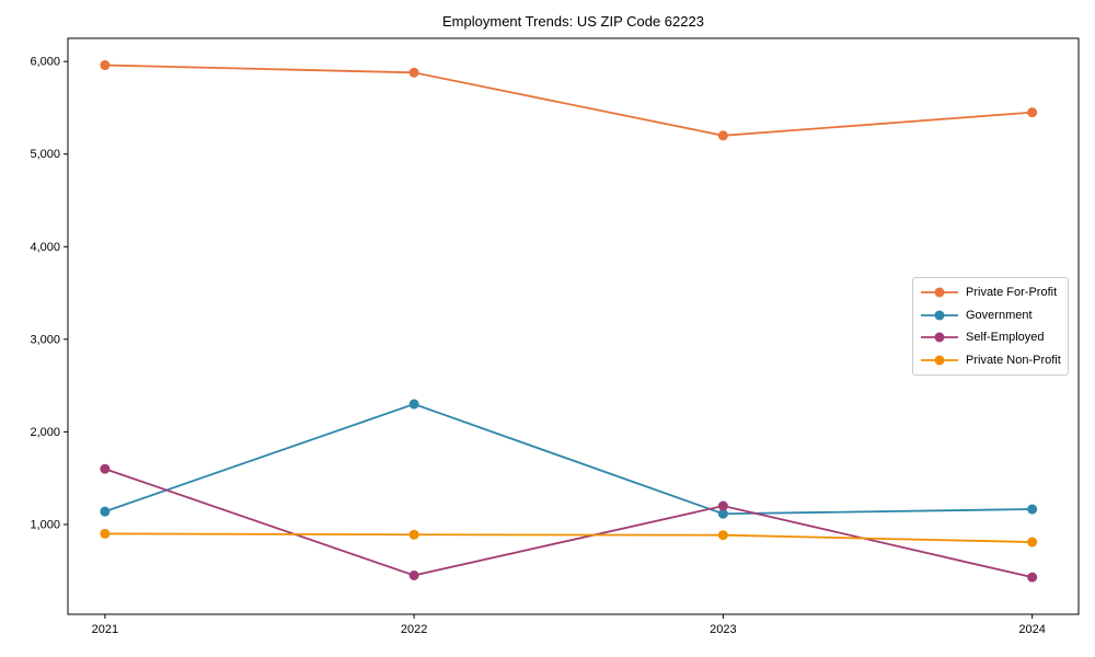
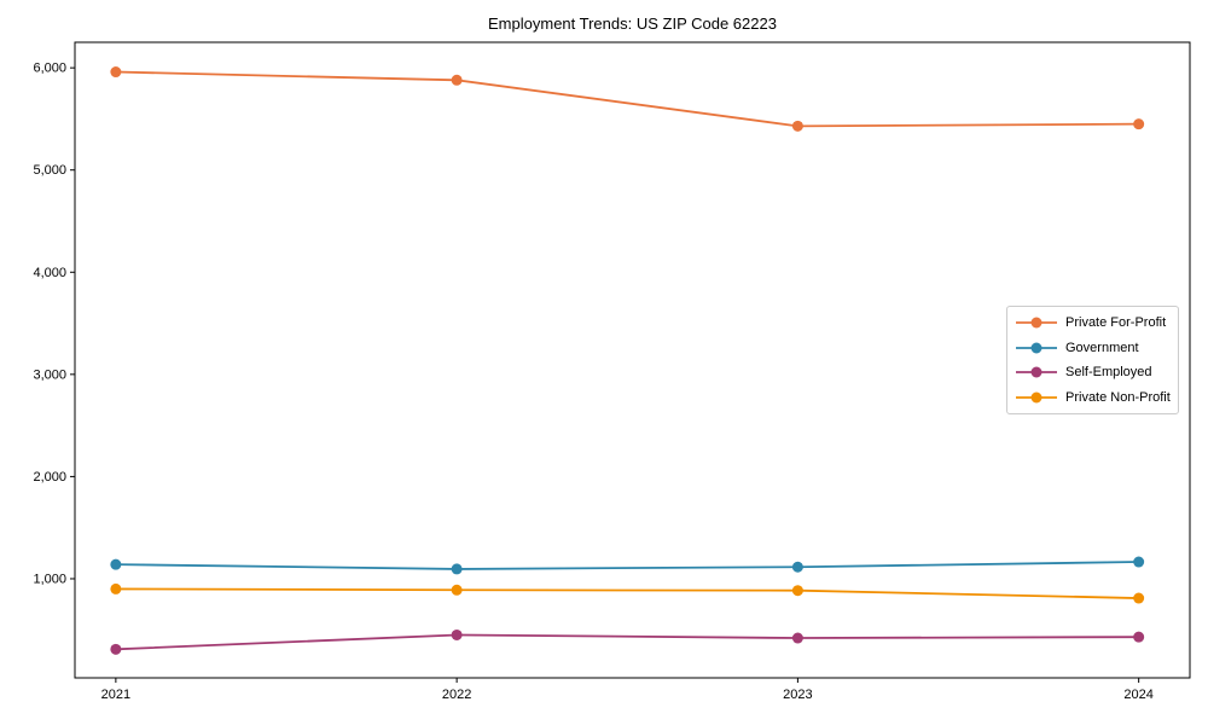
Self-Employed/2021: 1600 -> 300
Government/2022: 2300 -> 1100
Private For-Profit/2023: 5200 -> 5400
Self-Employed/2023: 1200 -> 400
